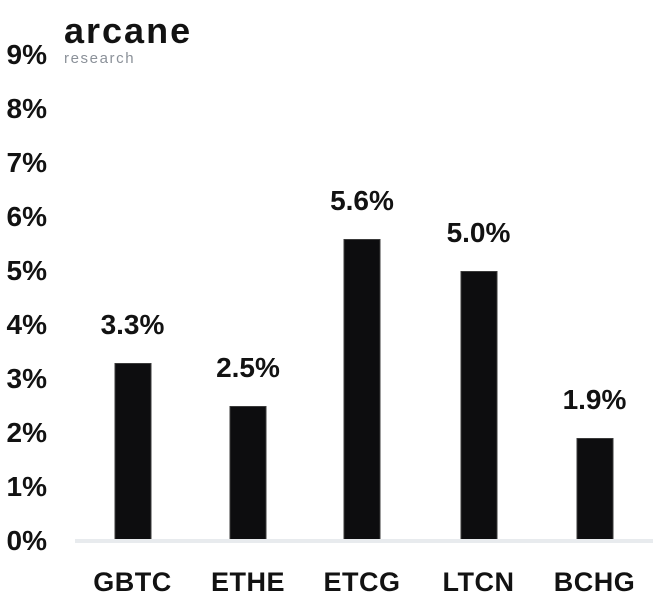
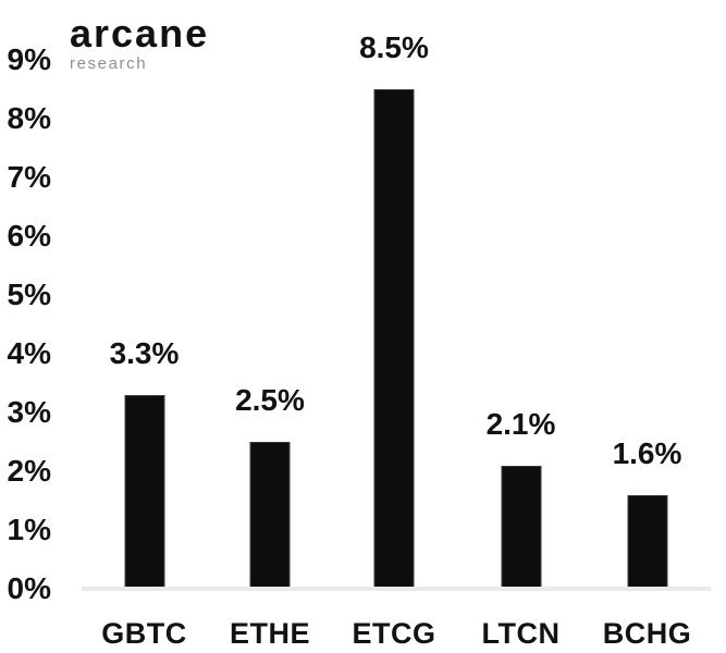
ETCG: 5.6% -> 8.5%
LTCN: 5.0% -> 2.1%
BCHG: 1.9% -> 1.6%
